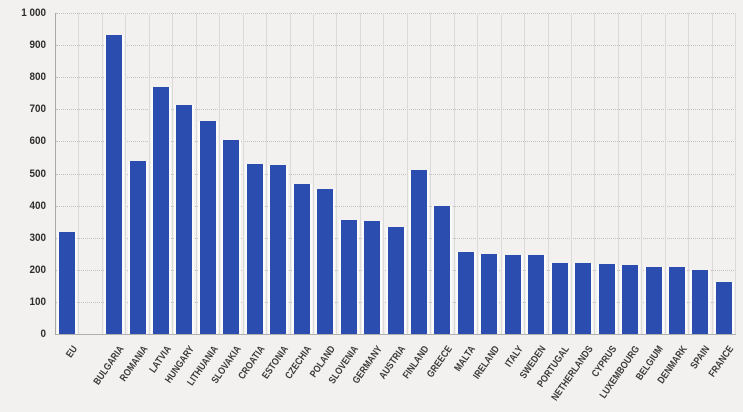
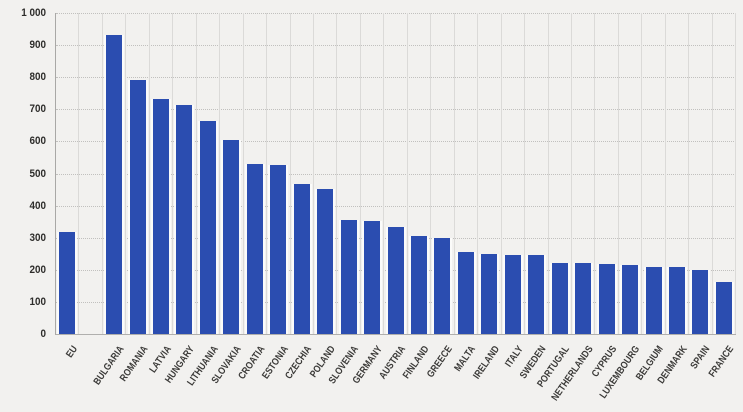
ROMANIA: 540 -> 790
LATVIA: 770 -> 730
FINLAND: 510 -> 310
GREECE: 400 -> 300
